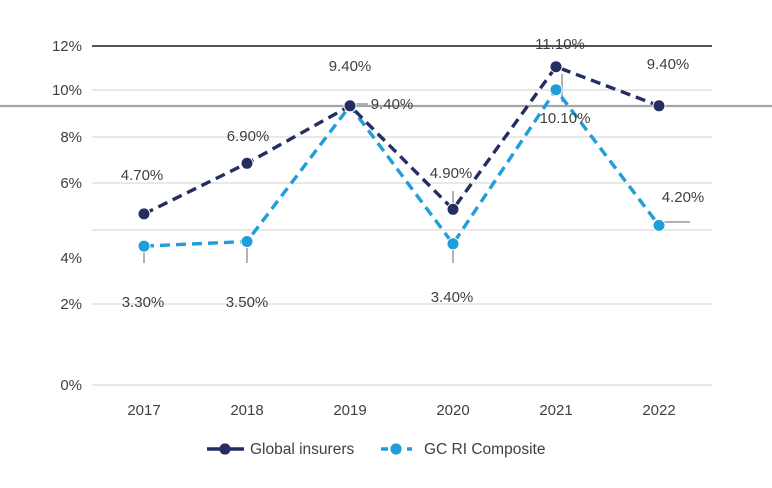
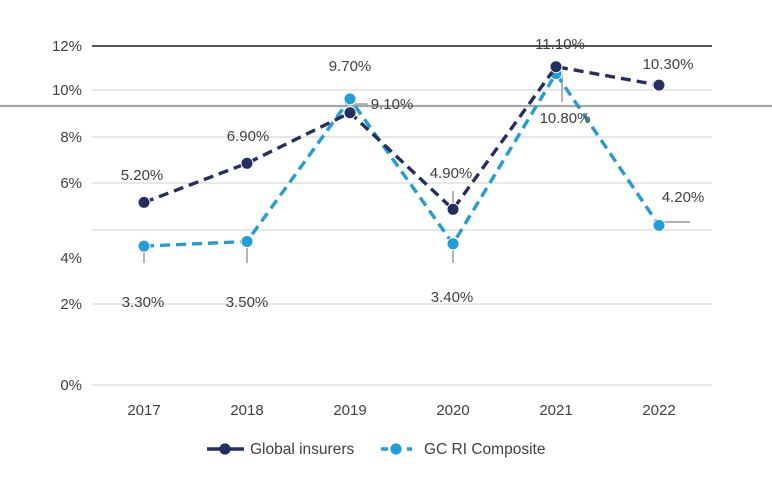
Global insurers/2017: 4.70% -> 5.20%
Global insurers/2019: 9.40% -> 9.10%
GC RI Composite/2019: 9.40% -> 9.70%
GC RI Composite/2021: 10.10% -> 10.80%
Global insurers/2022: 9.40% -> 10.30%
